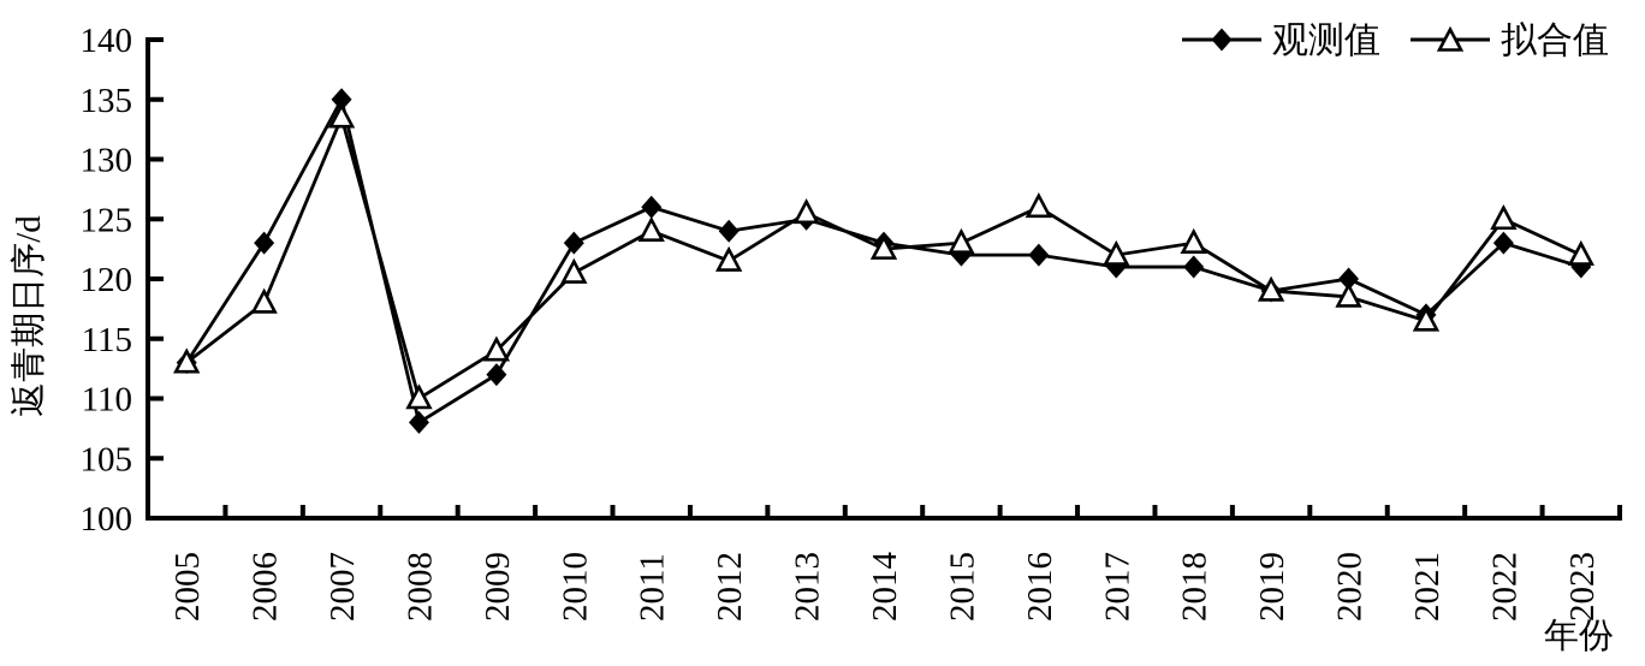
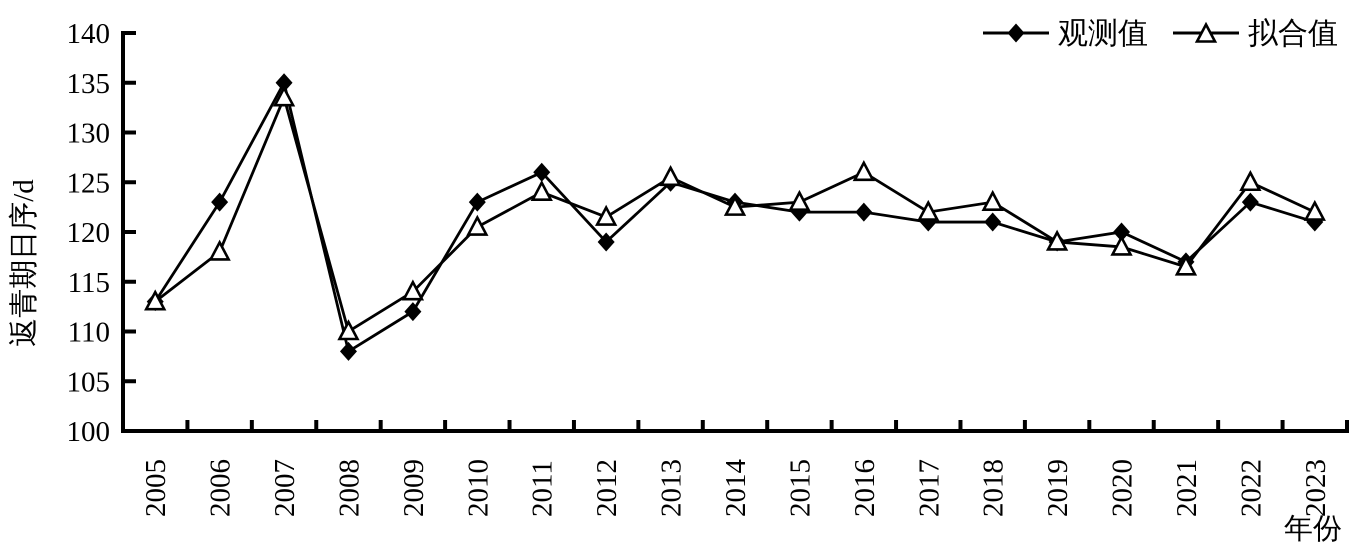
观测值/2012: 124 -> 119
